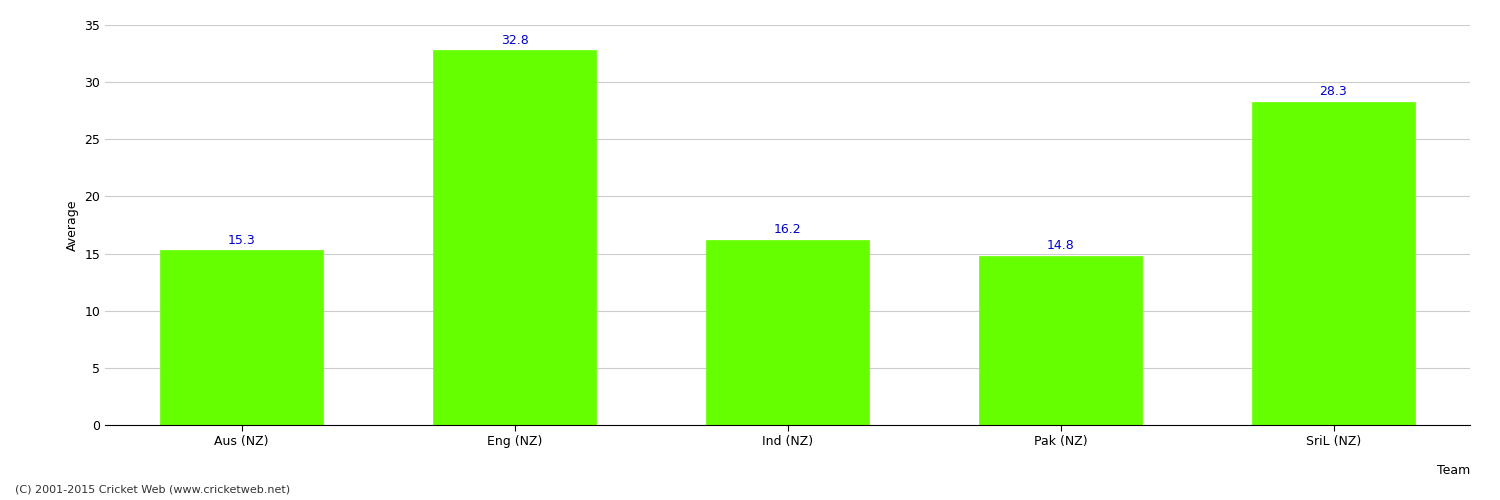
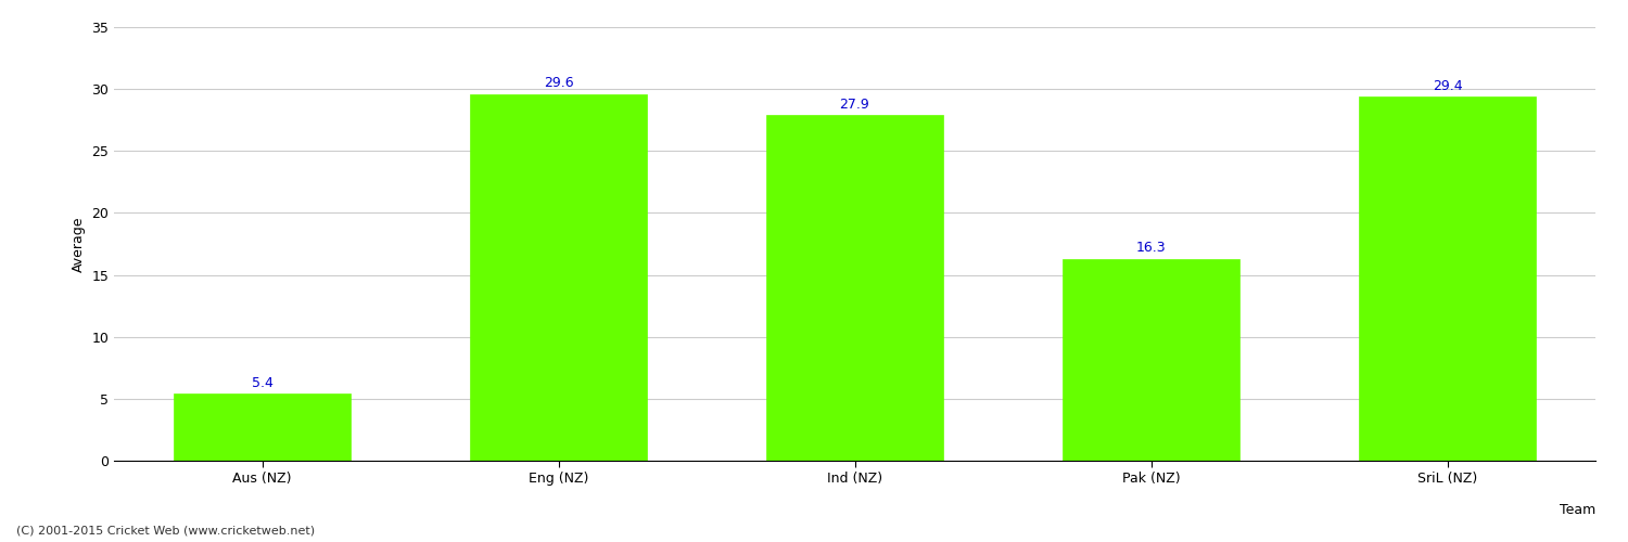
Aus (NZ): 15.3 -> 5.4
Eng (NZ): 32.8 -> 29.6
Ind (NZ): 16.2 -> 27.9
Pak (NZ): 14.8 -> 16.3
SriL (NZ): 28.3 -> 29.4
